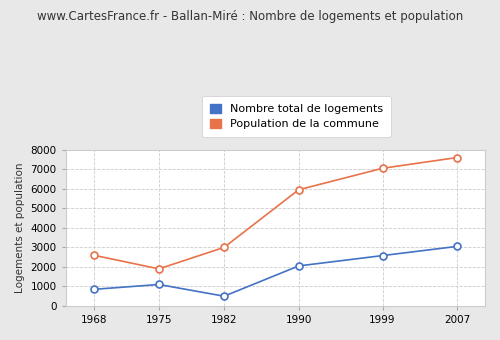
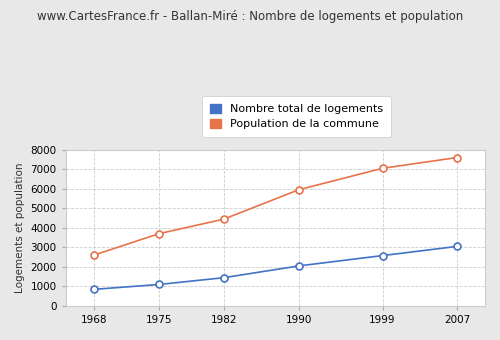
Population de la commune/1975: 1900 -> 3700
Nombre total de logements/1982: 500 -> 1400
Population de la commune/1982: 3000 -> 4400
